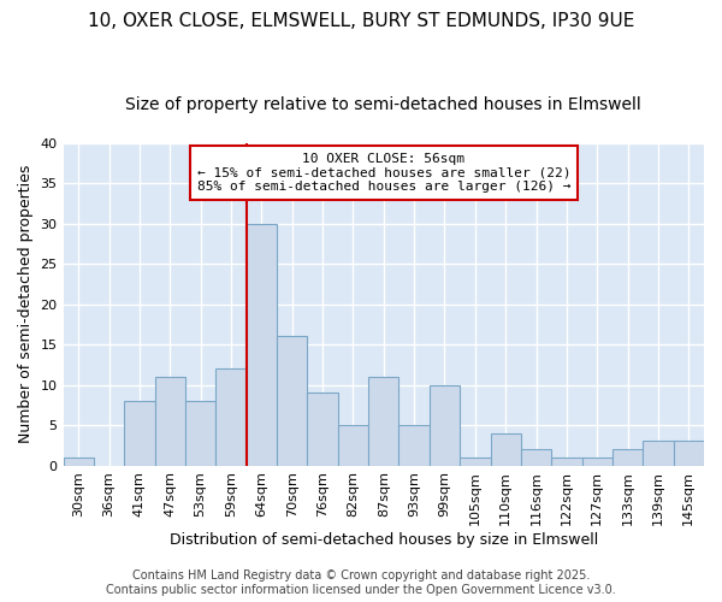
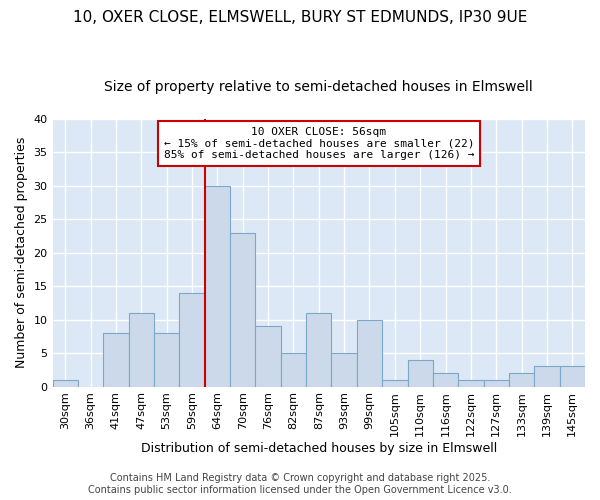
59sqm: 12 -> 14
70sqm: 16 -> 23
